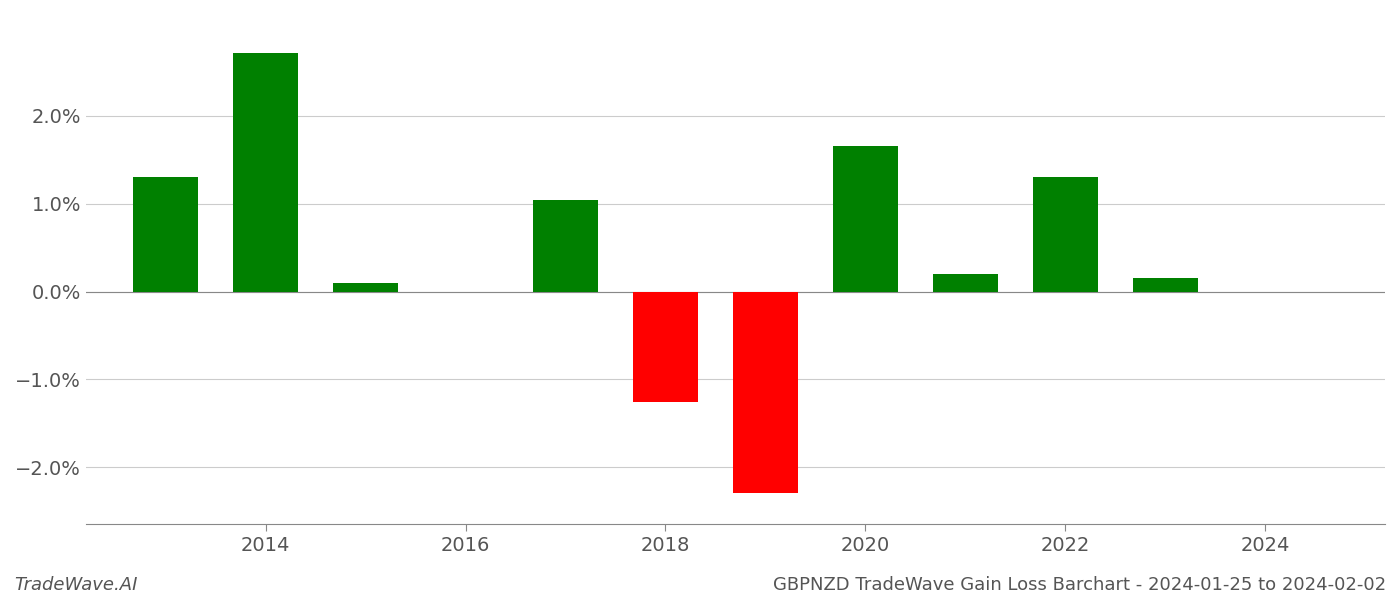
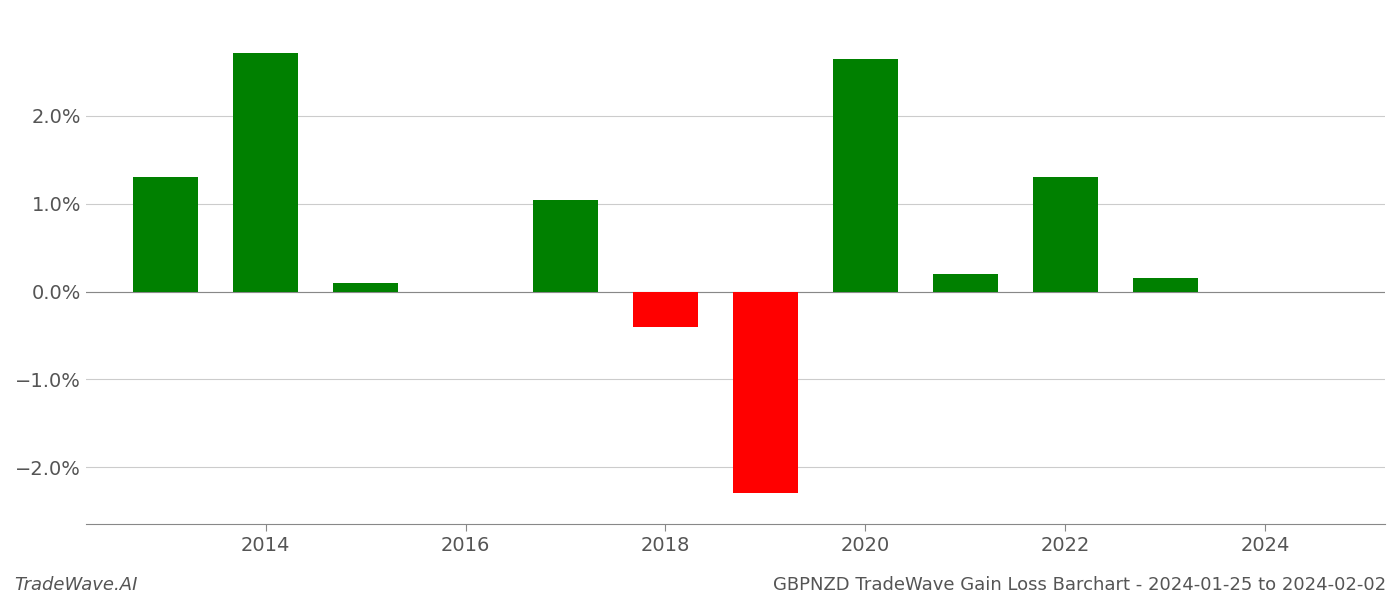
2018: -1.26% -> -0.40%
2020: 1.66% -> 2.65%
